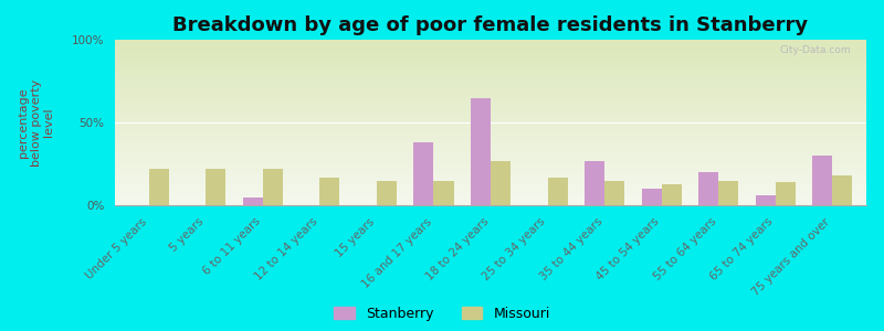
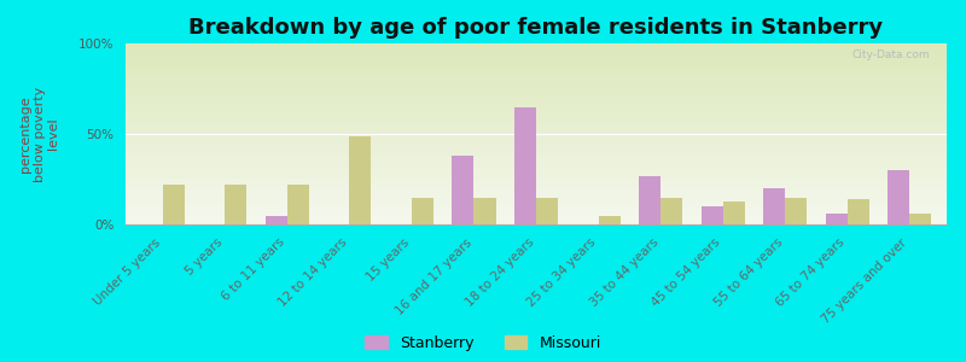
Missouri/12 to 14 years: 17% -> 49%
Missouri/18 to 24 years: 27% -> 15%
Missouri/25 to 34 years: 17% -> 5%
Missouri/75 years and over: 18% -> 6%
